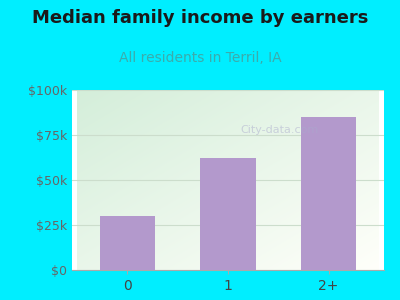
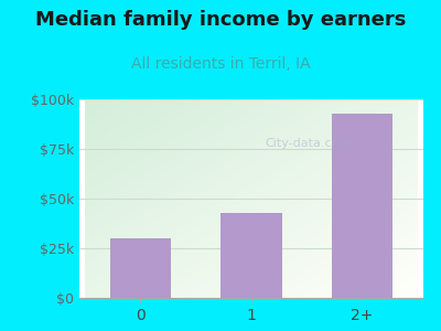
1: $62k -> $43k
2+: $85k -> $93k
